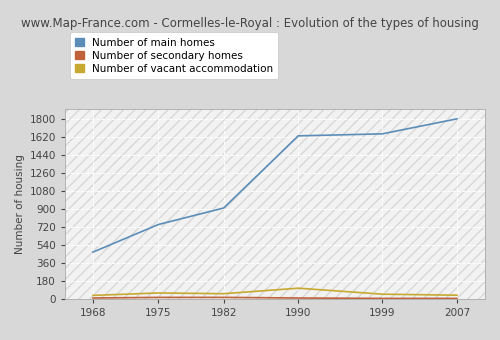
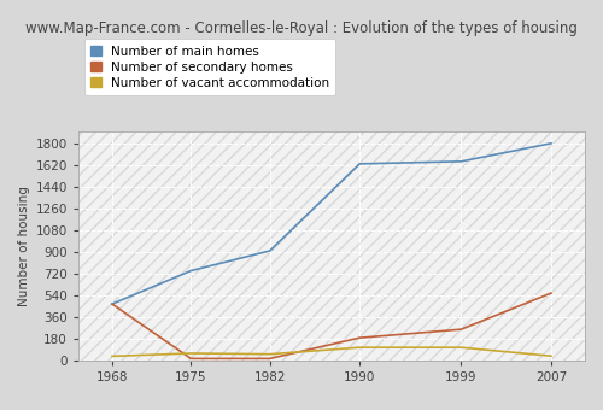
Number of secondary homes/1968: 10 -> 470
Number of secondary homes/1990: 10 -> 190
Number of secondary homes/1999: 10 -> 260
Number of vacant accommodation/1999: 50 -> 110
Number of secondary homes/2007: 10 -> 560
